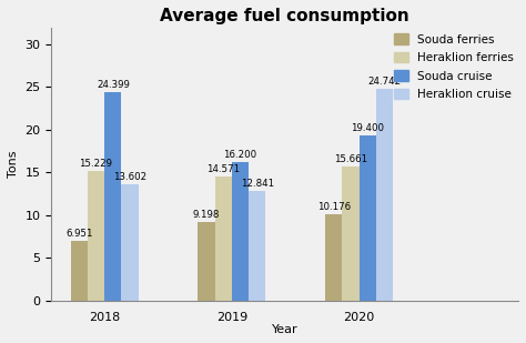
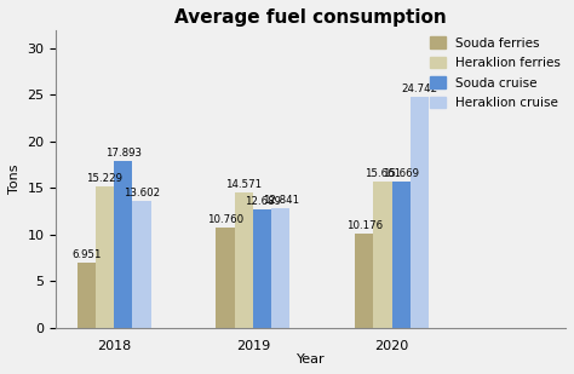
Souda cruise/2018: 24.399 -> 17.893
Souda ferries/2019: 9.198 -> 10.760
Souda cruise/2019: 16.2 -> 12.7
Souda cruise/2020: 19.4 -> 15.7
